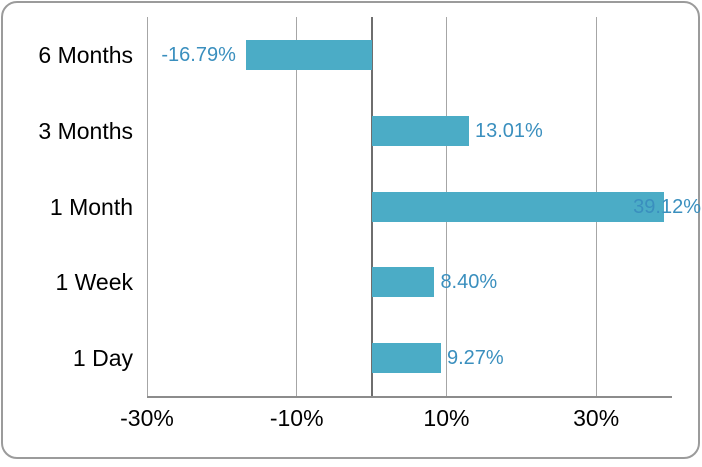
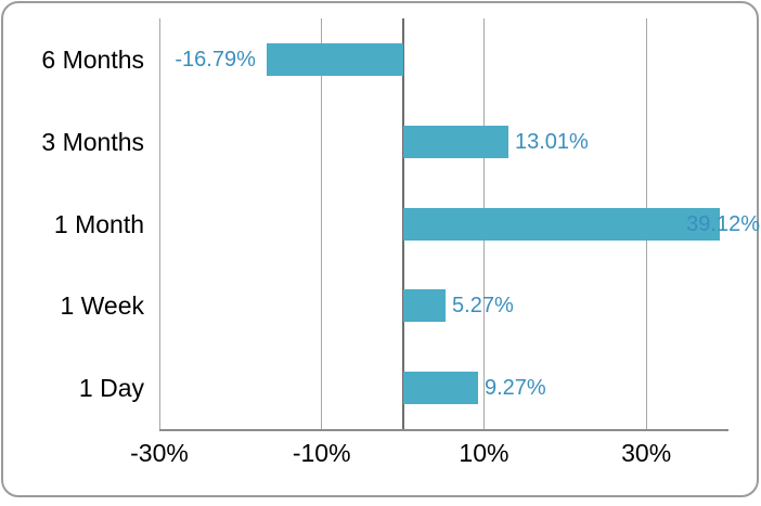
1 Week: 8.40% -> 5.27%
